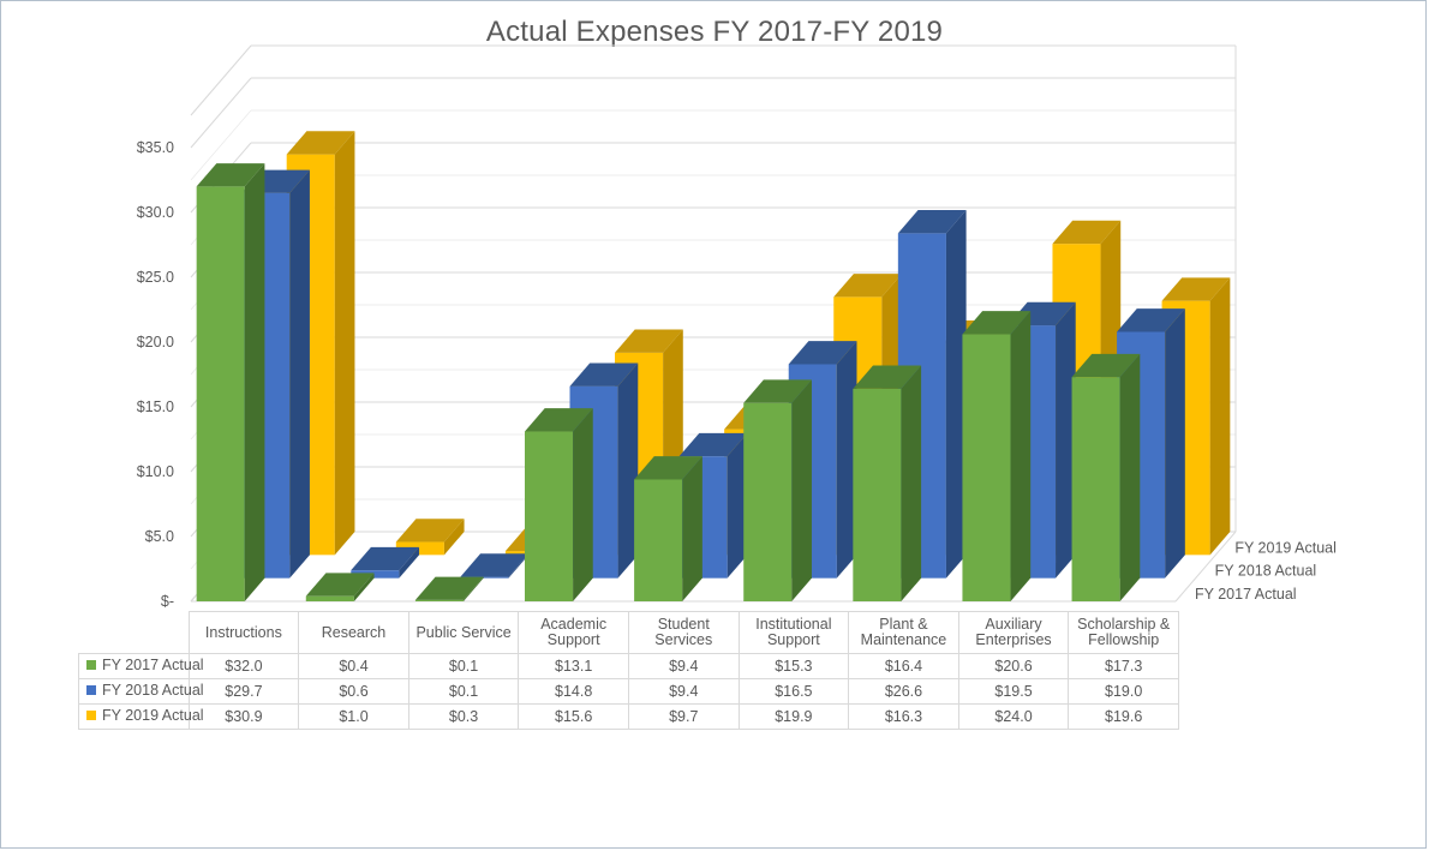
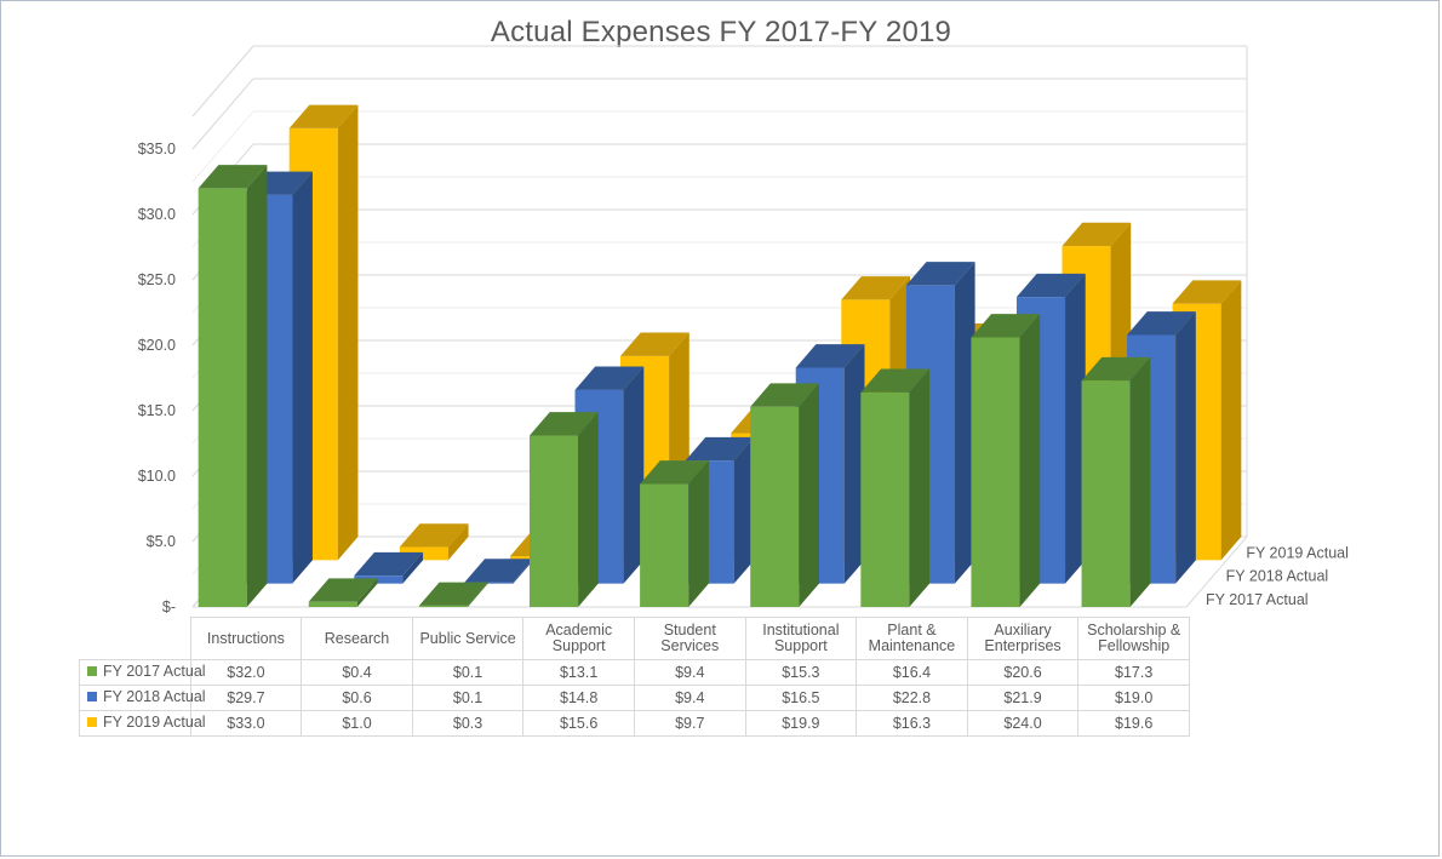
FY 2019 Actual/Instructions: $30.9 -> $33.0
FY 2018 Actual/Plant & Maintenance: $26.6 -> $22.8
FY 2018 Actual/Auxiliary Enterprises: $19.5 -> $21.9
